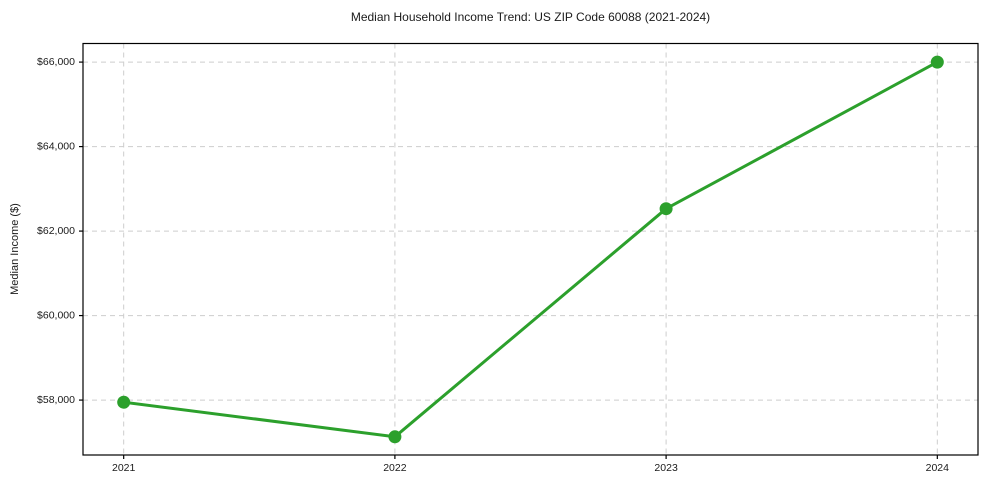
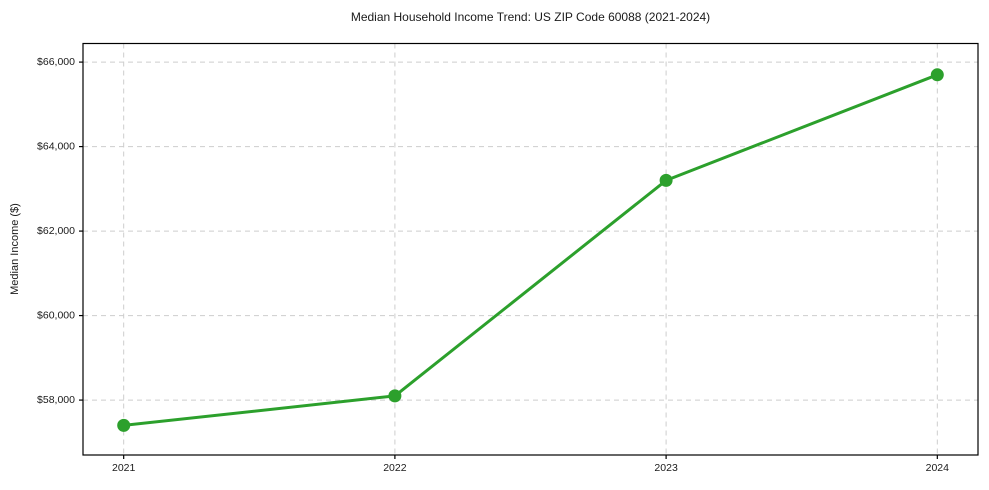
2021: $58000 -> $57400
2022: $57100 -> $58100
2023: $62500 -> $63200
2024: $66000 -> $65700
